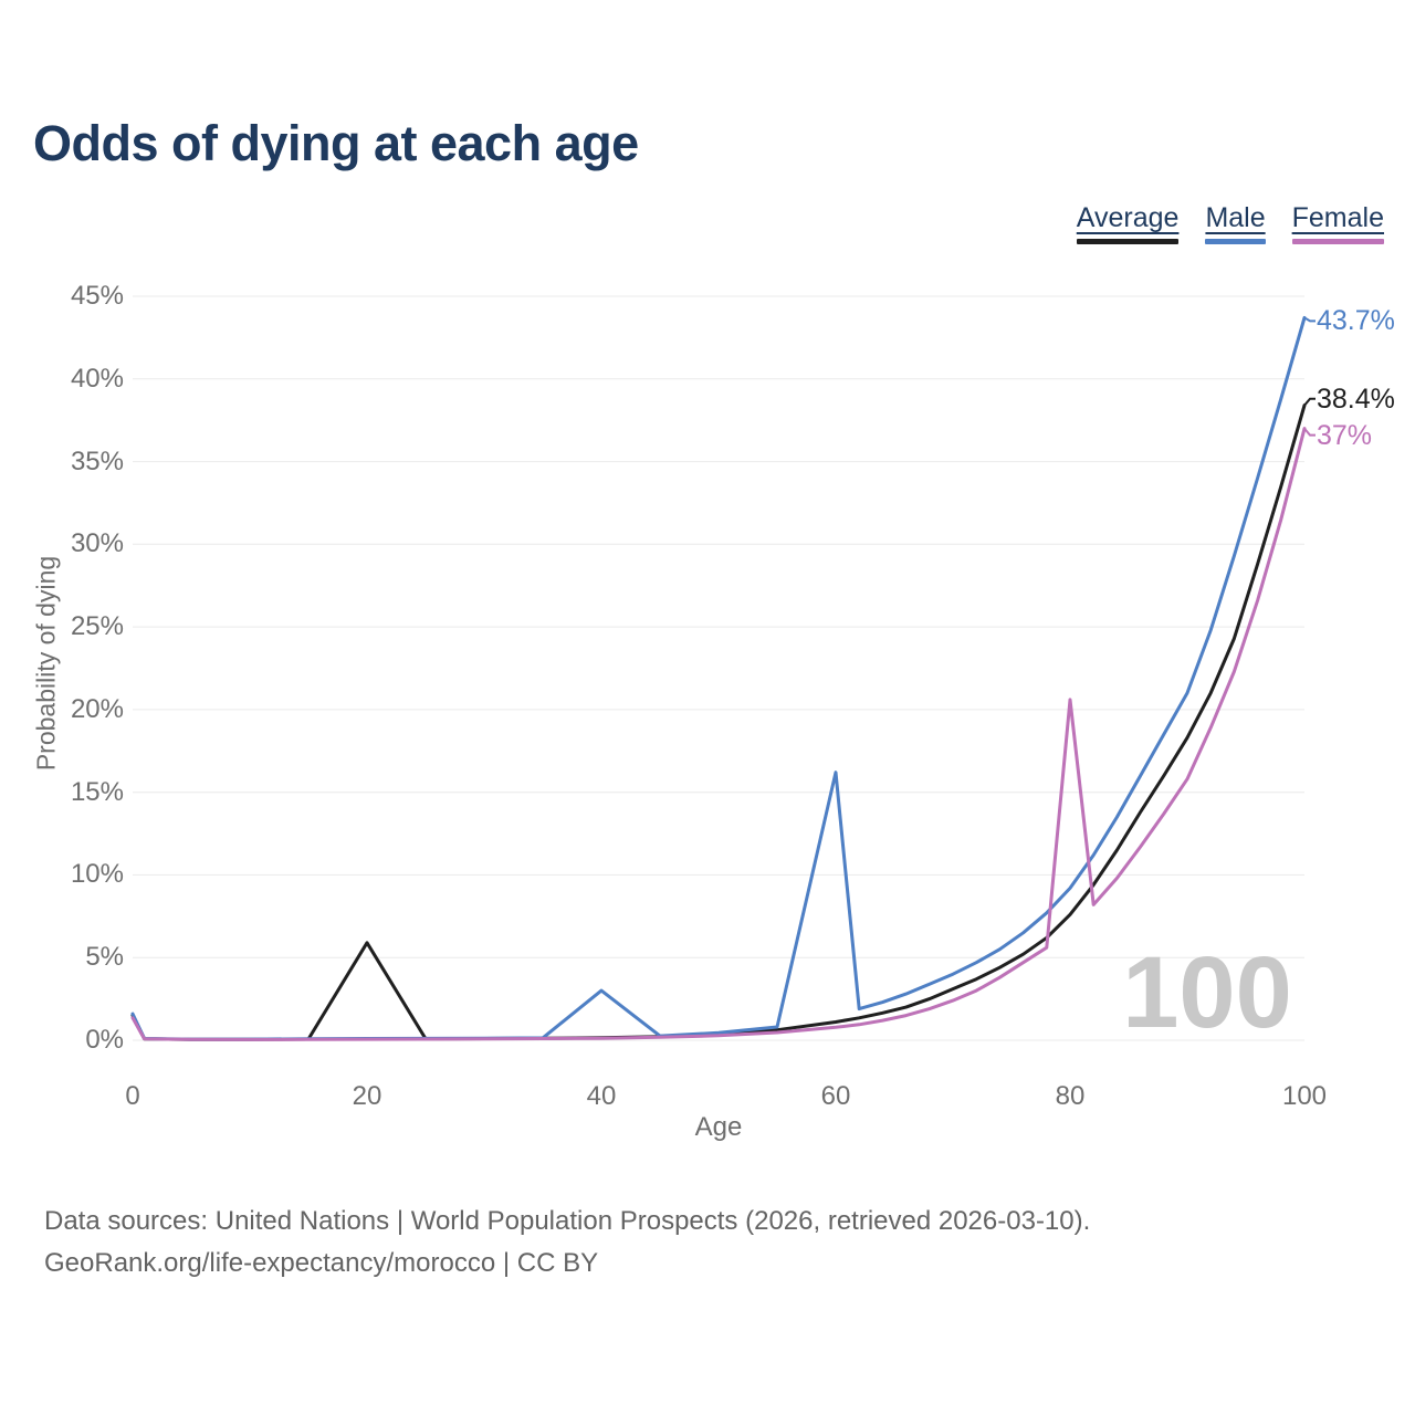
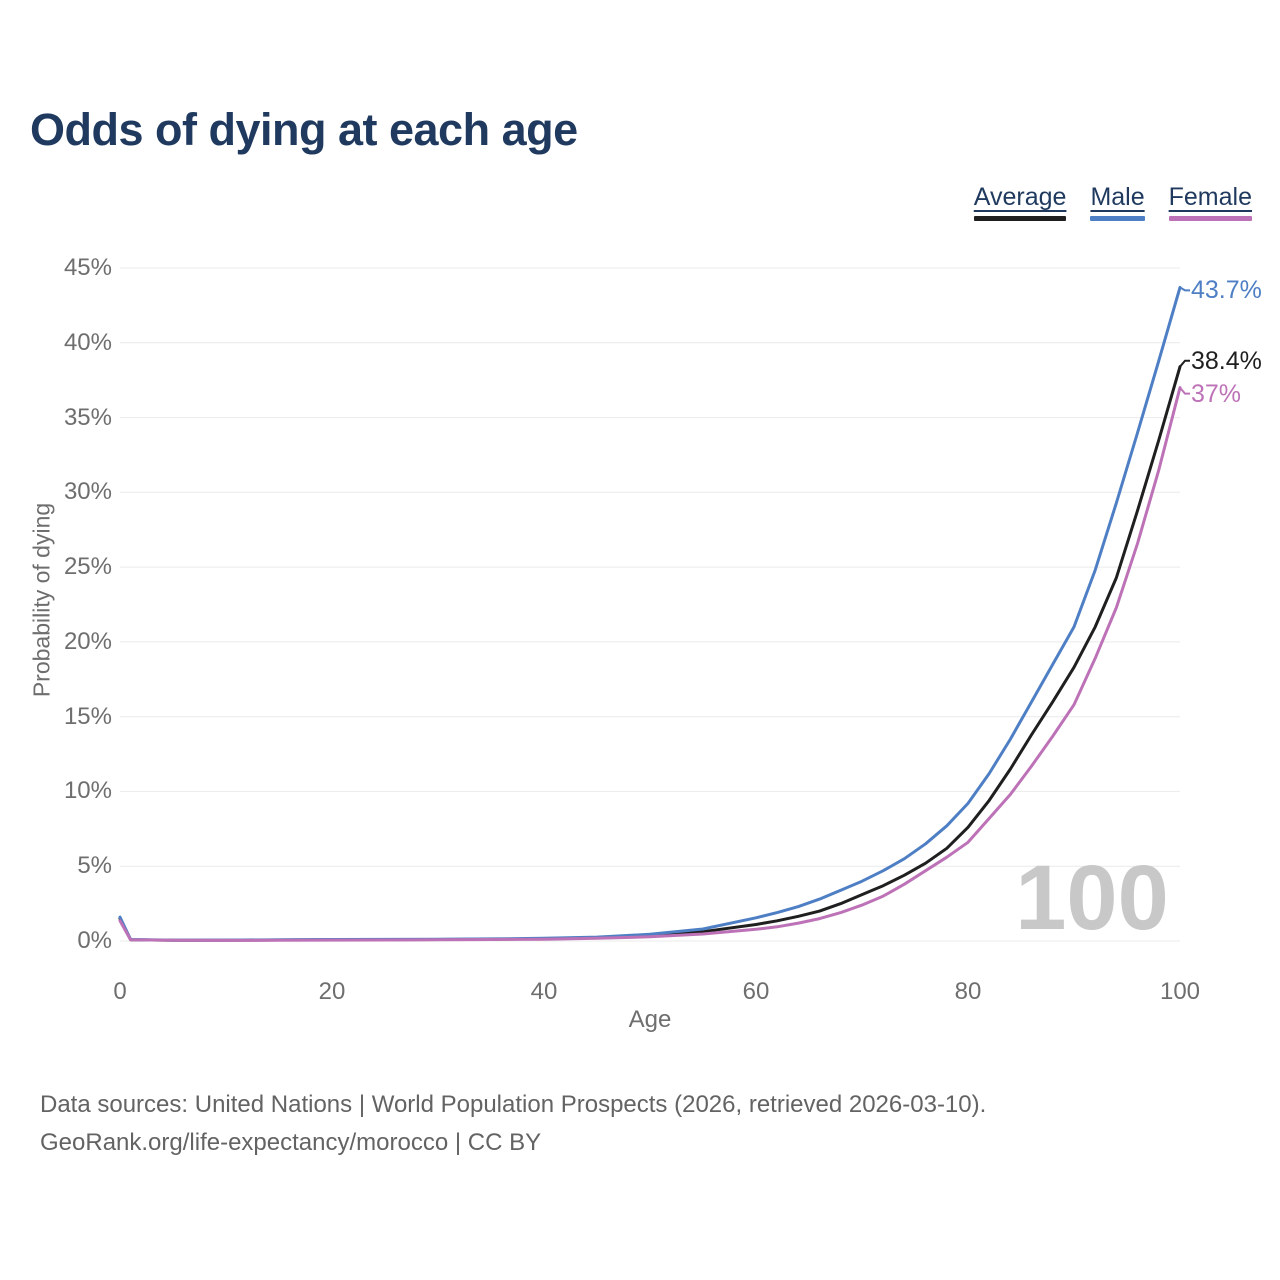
Average/20: 5.9% -> 0.1%
Male/40: 3.0% -> 0.2%
Male/60: 16.2% -> 1.6%
Female/80: 20.6% -> 6.6%
